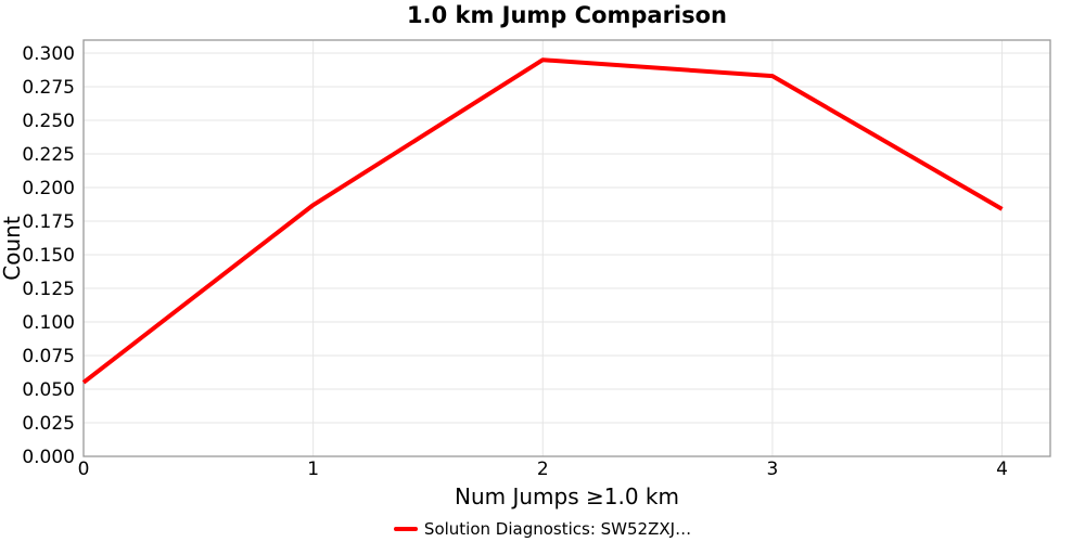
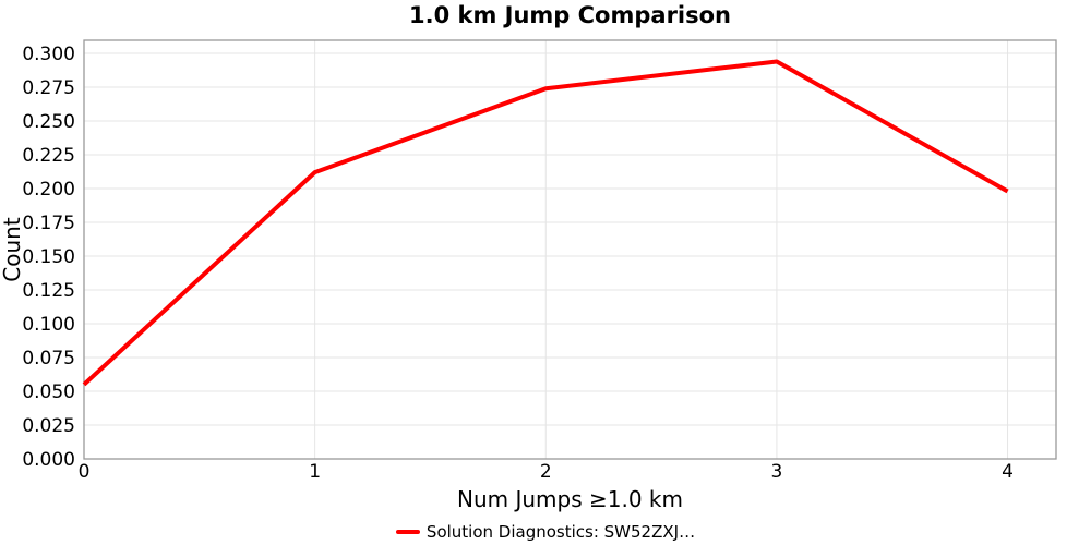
1: 0.187 -> 0.212
2: 0.295 -> 0.274
3: 0.283 -> 0.294
4: 0.184 -> 0.198
